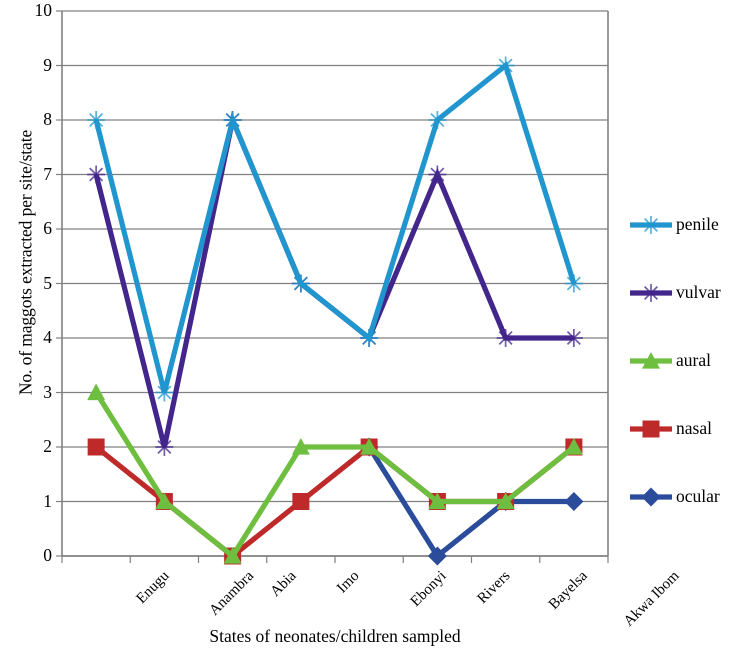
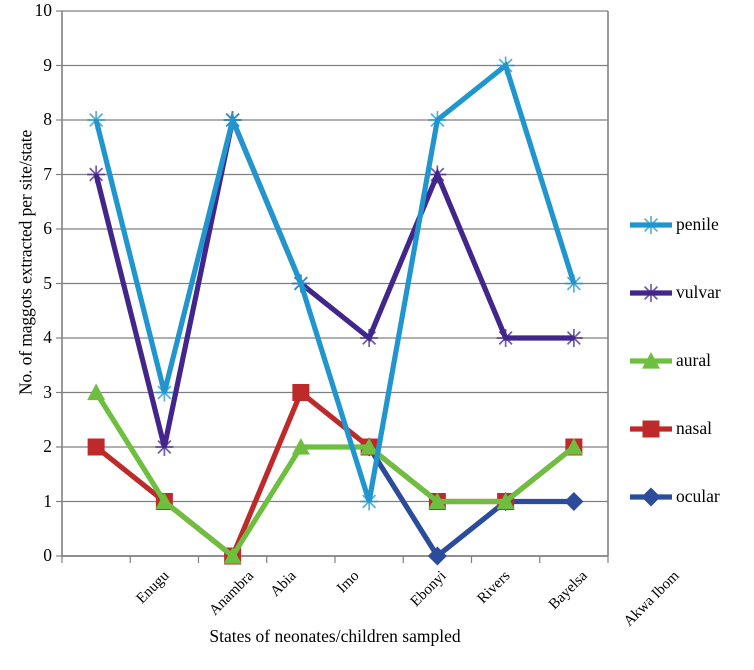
nasal/Imo: 1 -> 3
penile/Ebonyi: 4 -> 1
